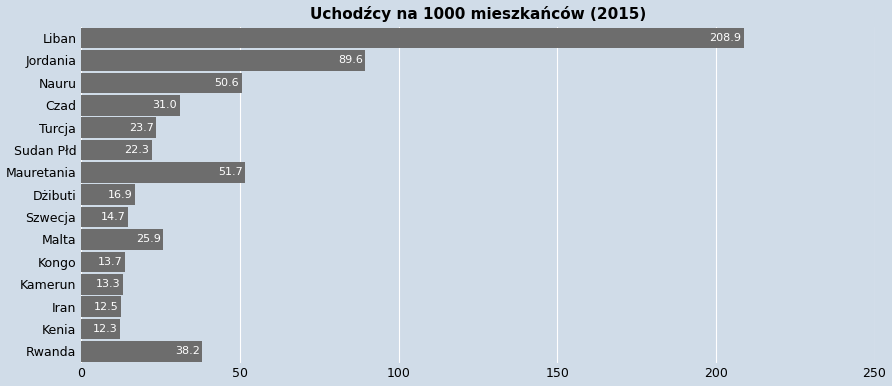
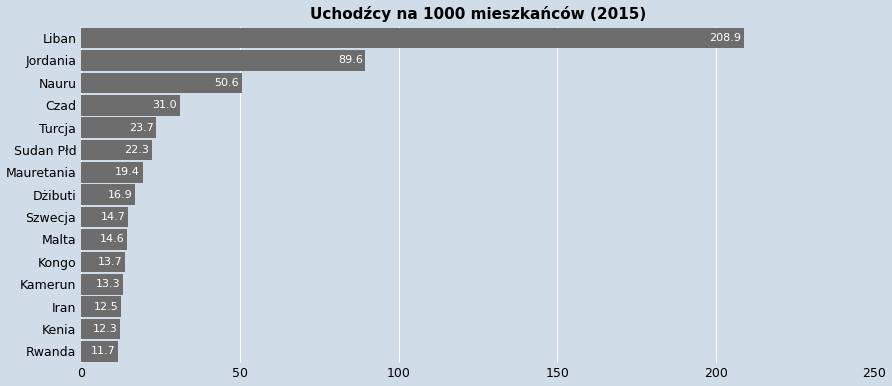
Mauretania: 51.7 -> 19.4
Malta: 25.9 -> 14.6
Rwanda: 38.2 -> 11.7
